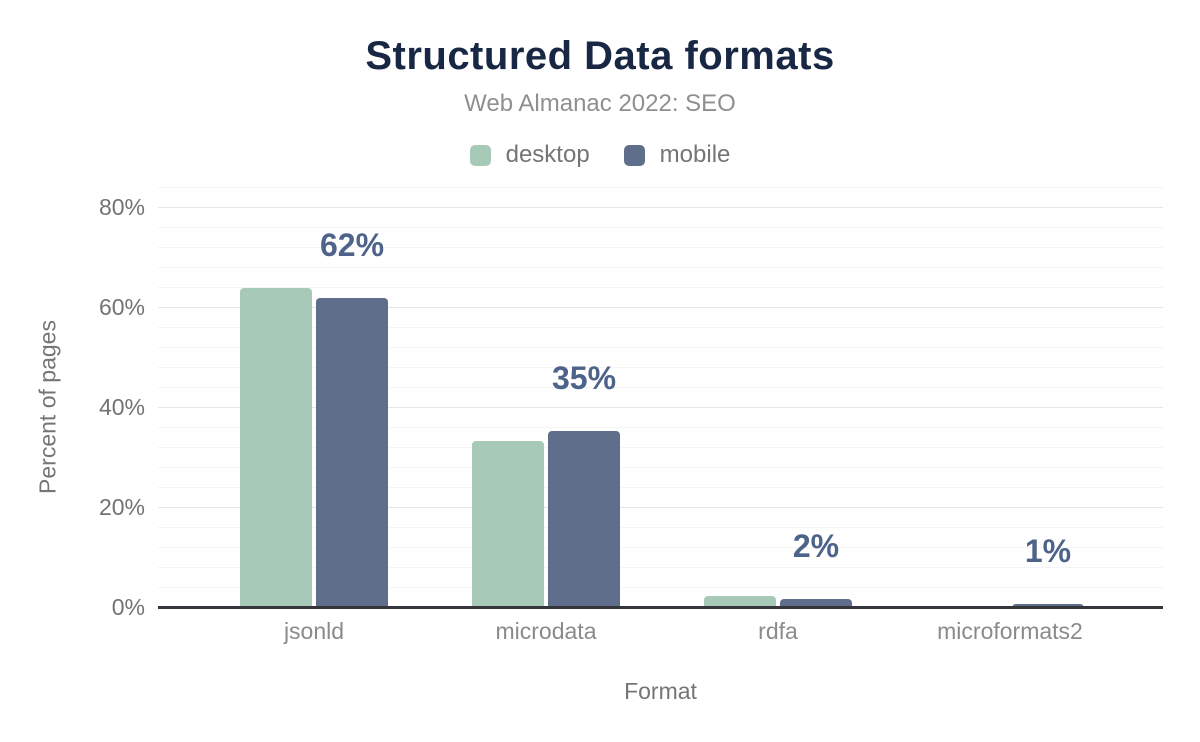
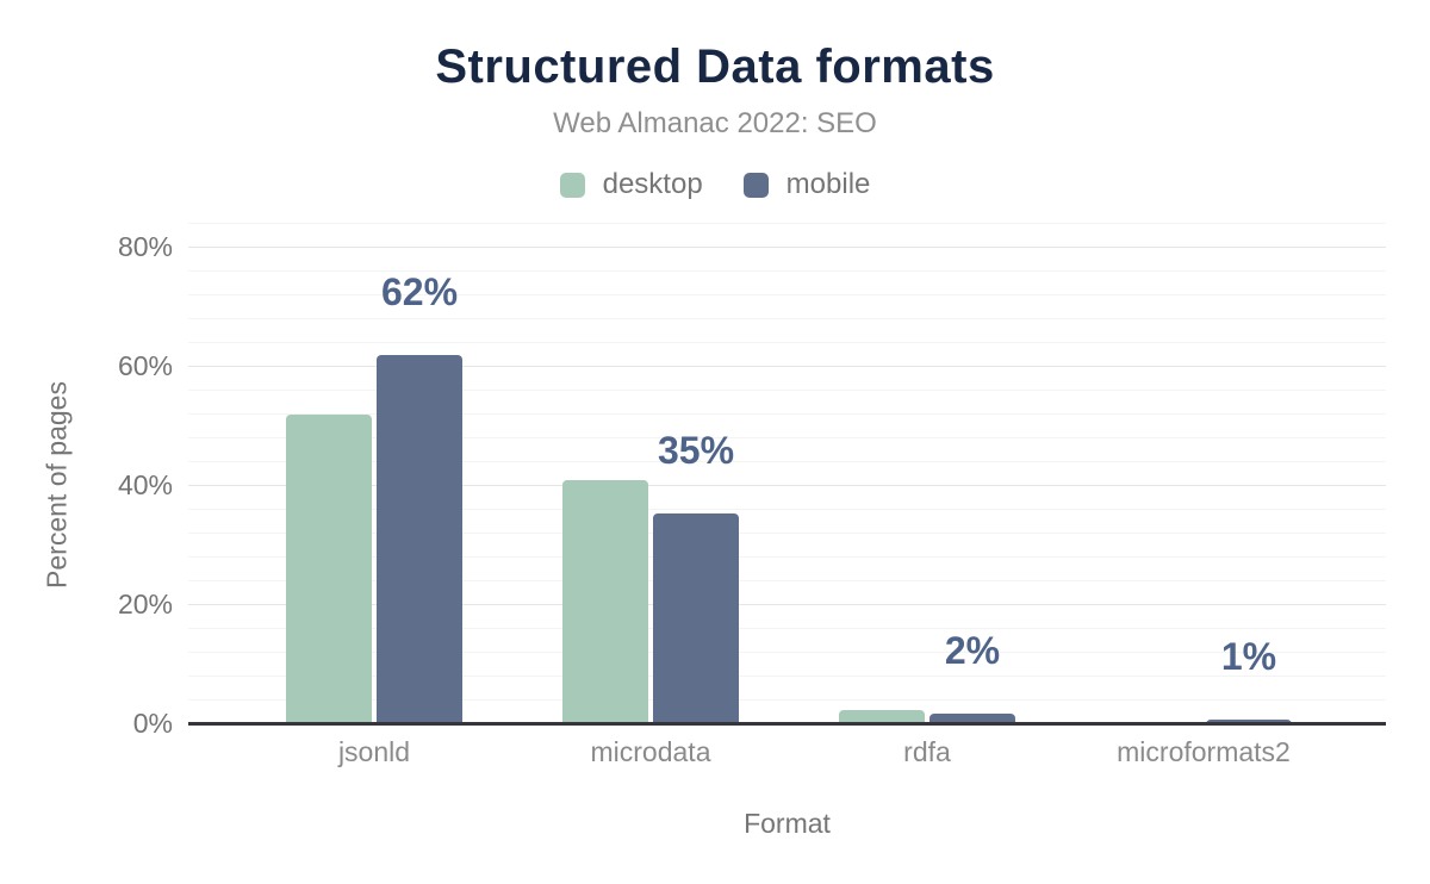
desktop/jsonld: 64% -> 52%
desktop/microdata: 33% -> 41%
